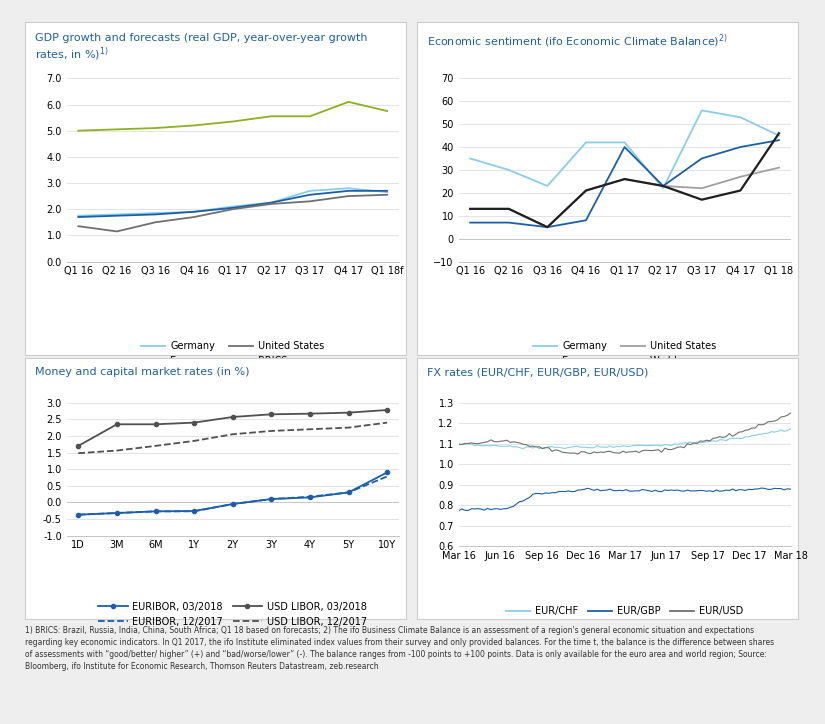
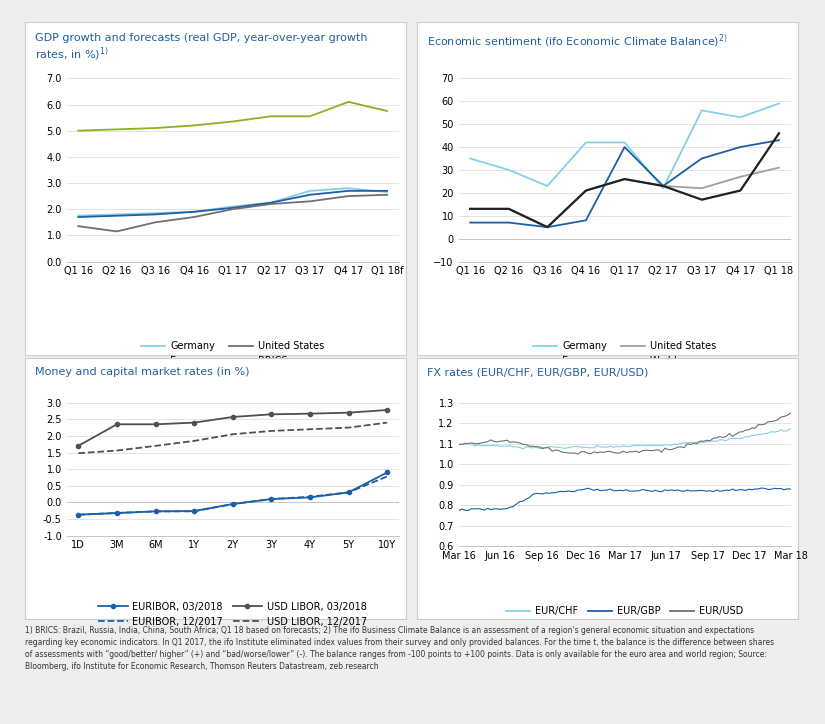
Germany/Q1 18: 45 -> 59
